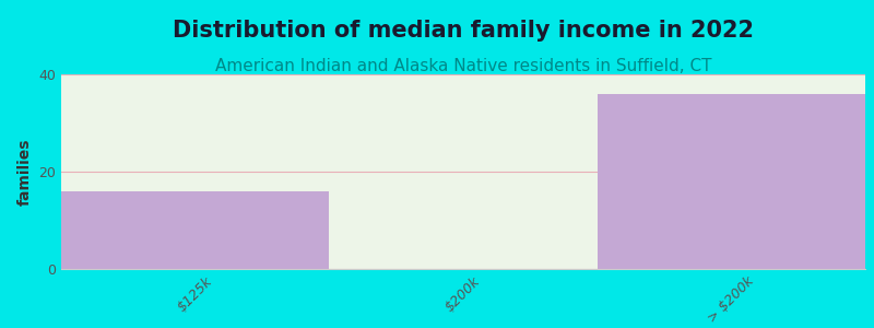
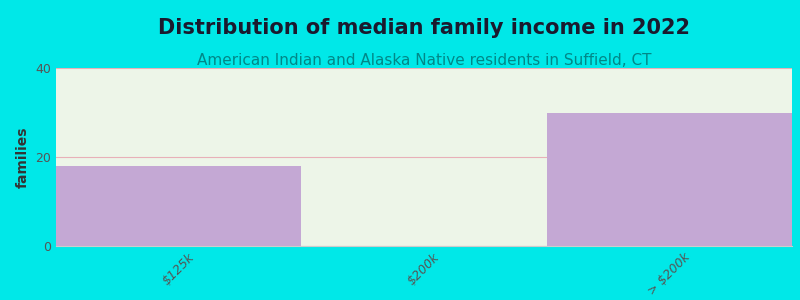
$125k: 16 -> 18
> $200k: 36 -> 30
